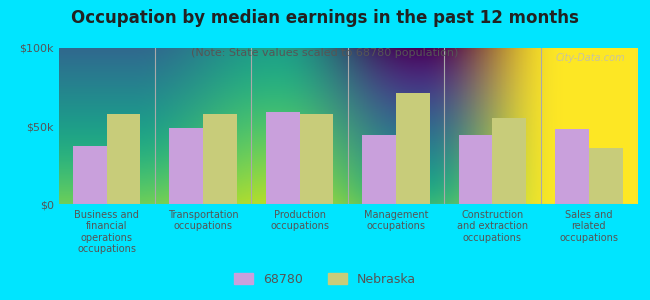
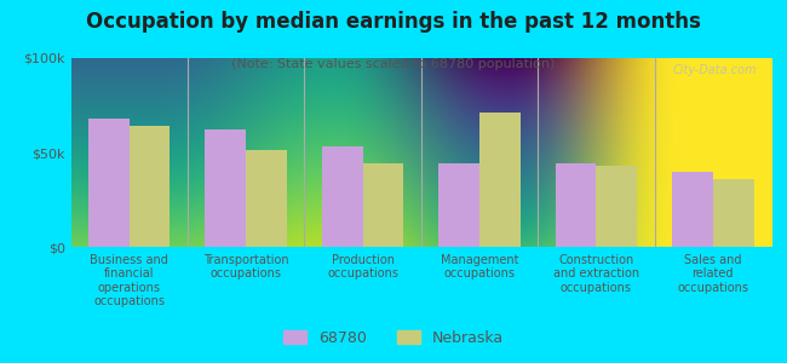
68780/Business and financial operations occupations: $37k -> $68k
Nebraska/Business and financial operations occupations: $58k -> $64k
68780/Transportation occupations: $49k -> $62k
Nebraska/Transportation occupations: $58k -> $51k
68780/Production occupations: $59k -> $53k
Nebraska/Production occupations: $58k -> $44k
Nebraska/Construction and extraction occupations: $55k -> $43k
68780/Sales and related occupations: $48k -> $40k
